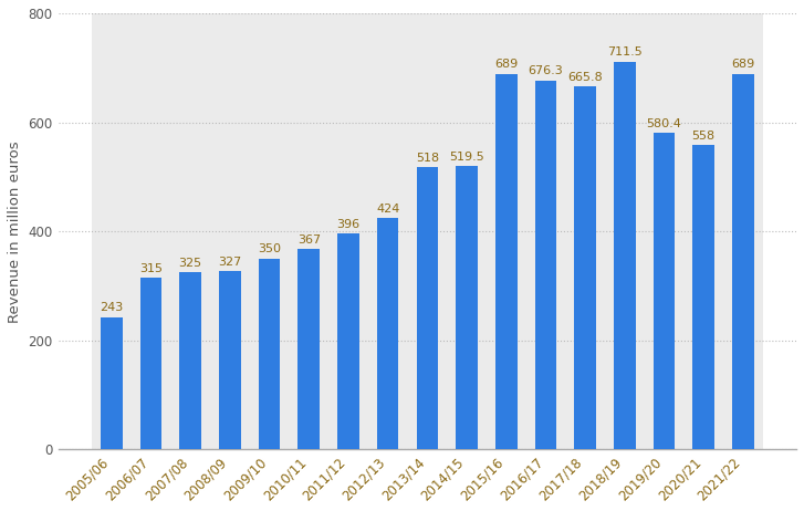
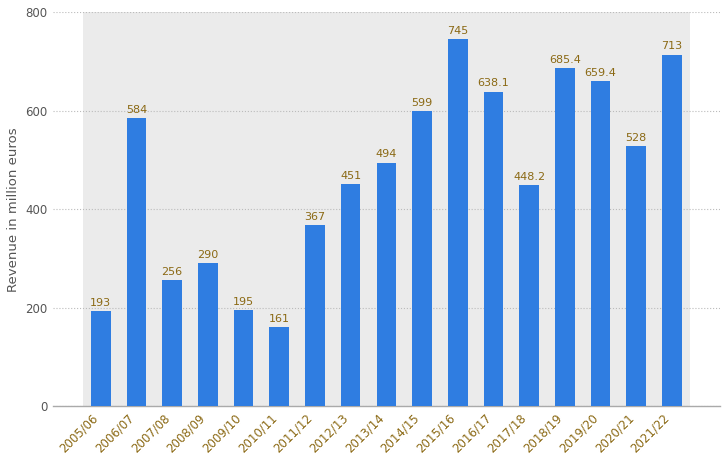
2005/06: 243 -> 193
2006/07: 315 -> 584
2007/08: 325 -> 256
2008/09: 327 -> 290
2009/10: 350 -> 195
2010/11: 367 -> 161
2011/12: 396 -> 367
2012/13: 424 -> 451
2013/14: 518 -> 494
2014/15: 519.5 -> 599
2015/16: 689 -> 745
2016/17: 676.3 -> 638.1
2017/18: 665.8 -> 448.2
2018/19: 711.5 -> 685.4
2019/20: 580.4 -> 659.4
2020/21: 558 -> 528
2021/22: 689 -> 713
